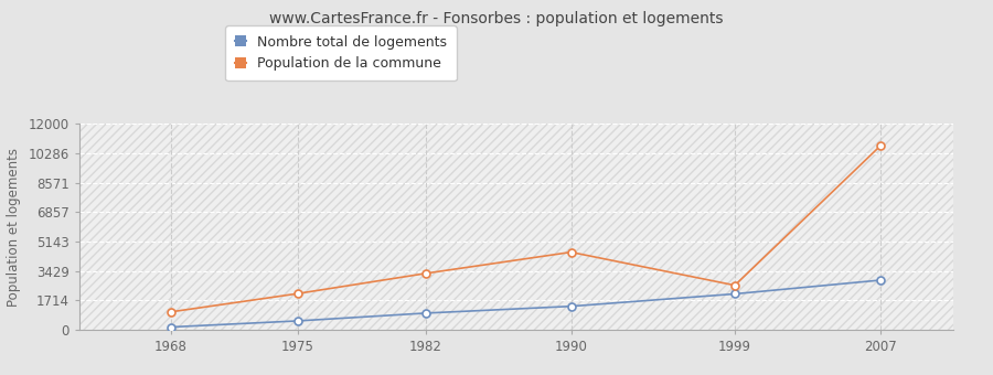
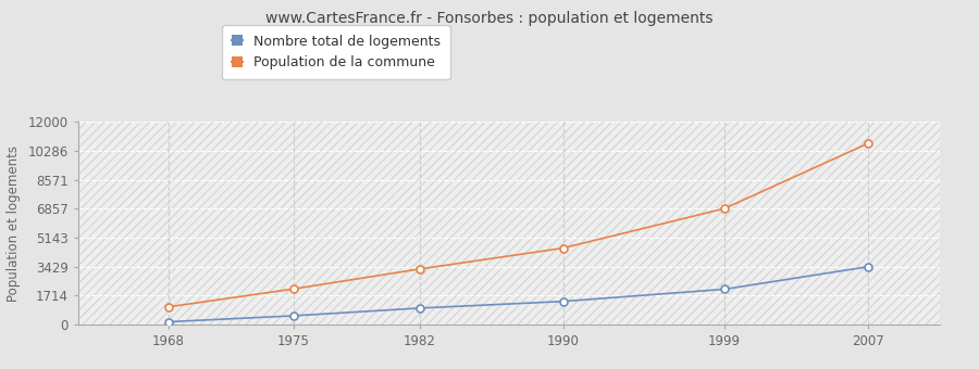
Population de la commune/1999: 2600 -> 6900
Nombre total de logements/2007: 2900 -> 3400
